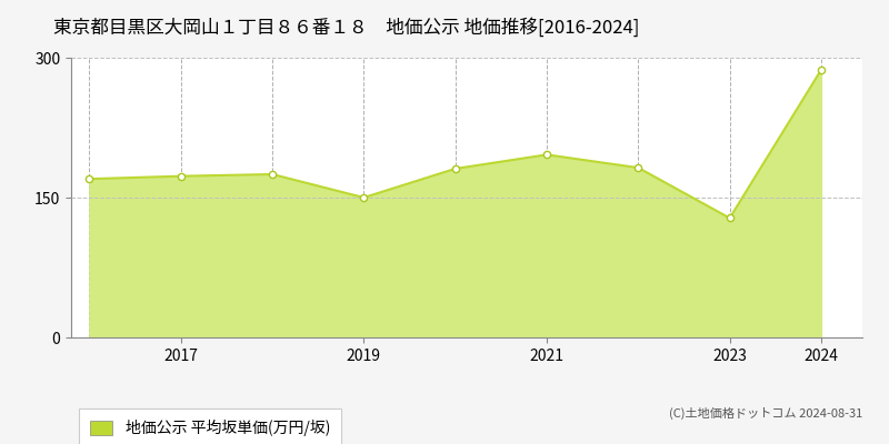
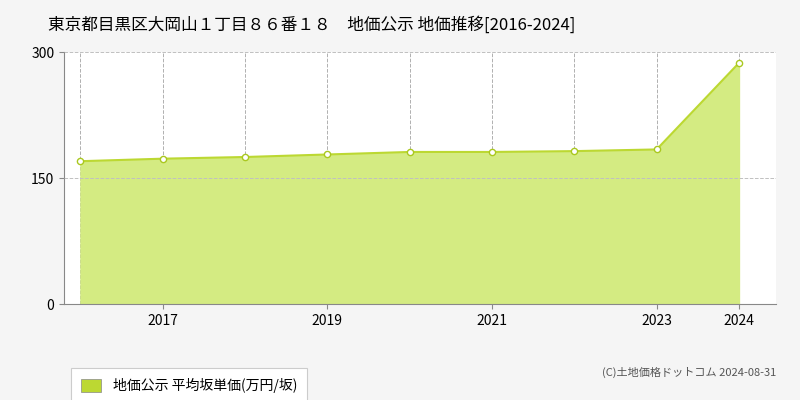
2019: 150 -> 178
2021: 196 -> 181
2023: 128 -> 184
